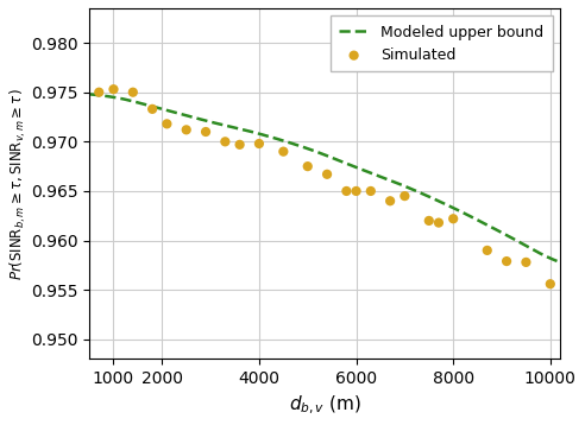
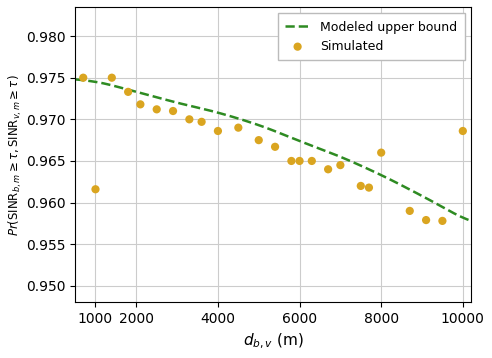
Simulated/1000: 0.9753 -> 0.9616
Simulated/4000: 0.9698 -> 0.9686
Simulated/8000: 0.9622 -> 0.9660
Simulated/10000: 0.9556 -> 0.9686
